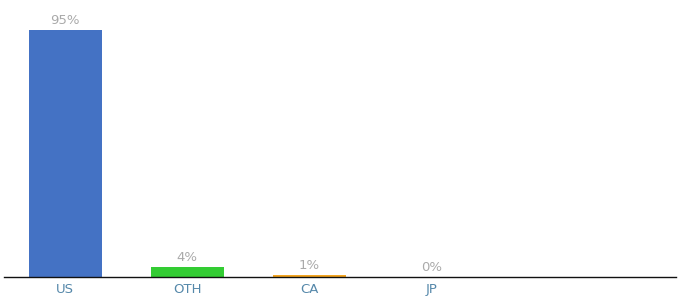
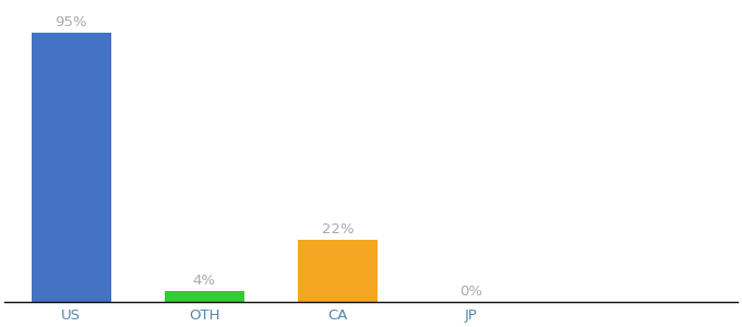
CA: 1% -> 22%
